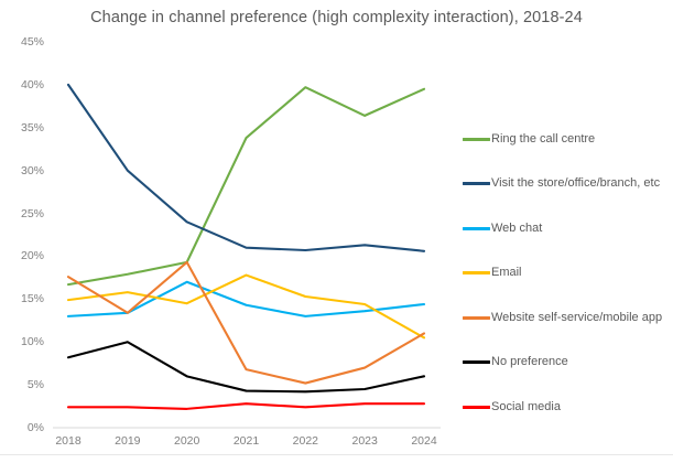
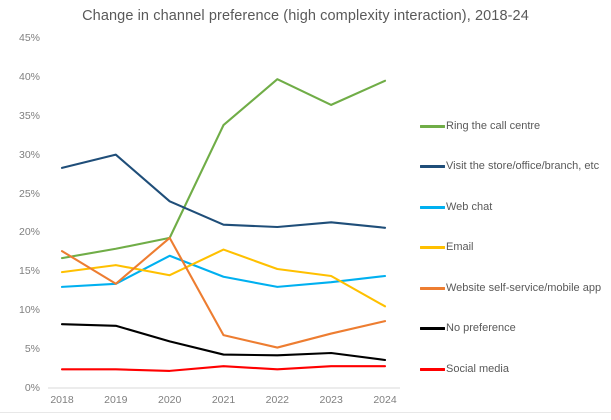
Visit the store/office/branch, etc/2018: 40% -> 28%
No preference/2019: 10% -> 8%
Website self-service/mobile app/2024: 11% -> 9%
No preference/2024: 6% -> 4%
